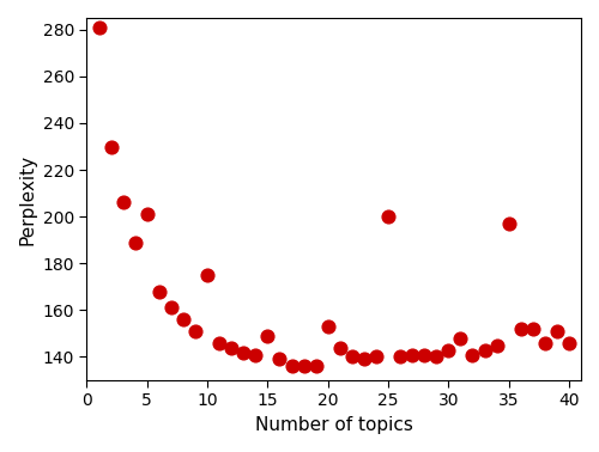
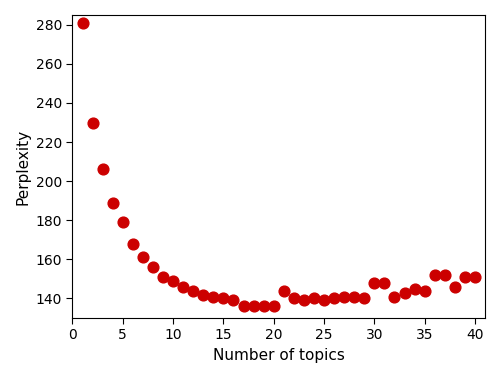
5: 201 -> 179
10: 175 -> 149
15: 149 -> 140
20: 153 -> 136
25: 200 -> 139
30: 143 -> 148
35: 197 -> 144
40: 146 -> 151
